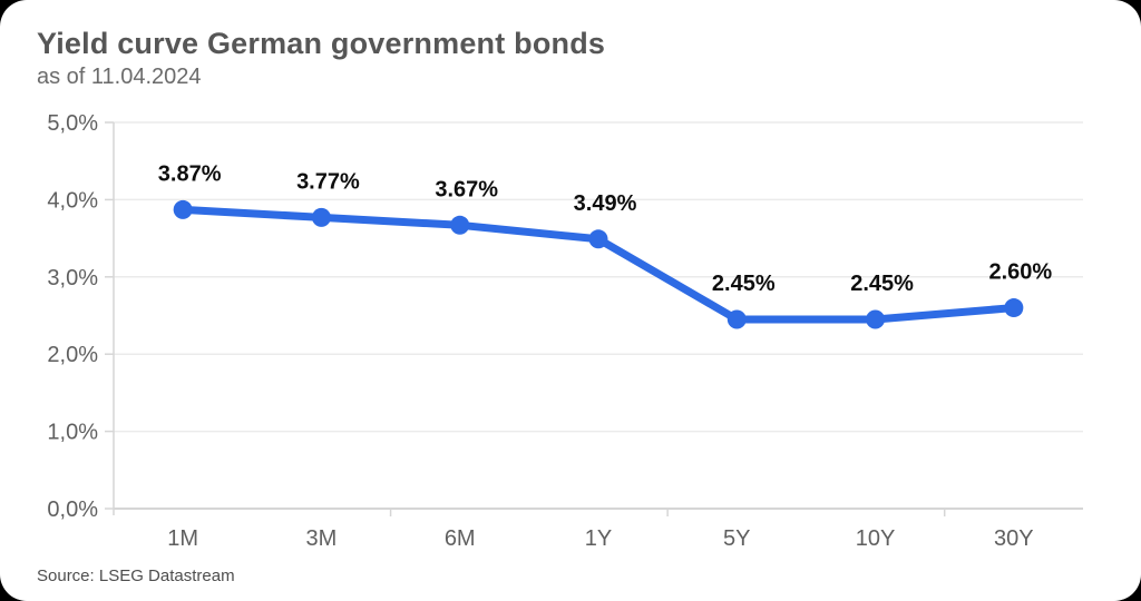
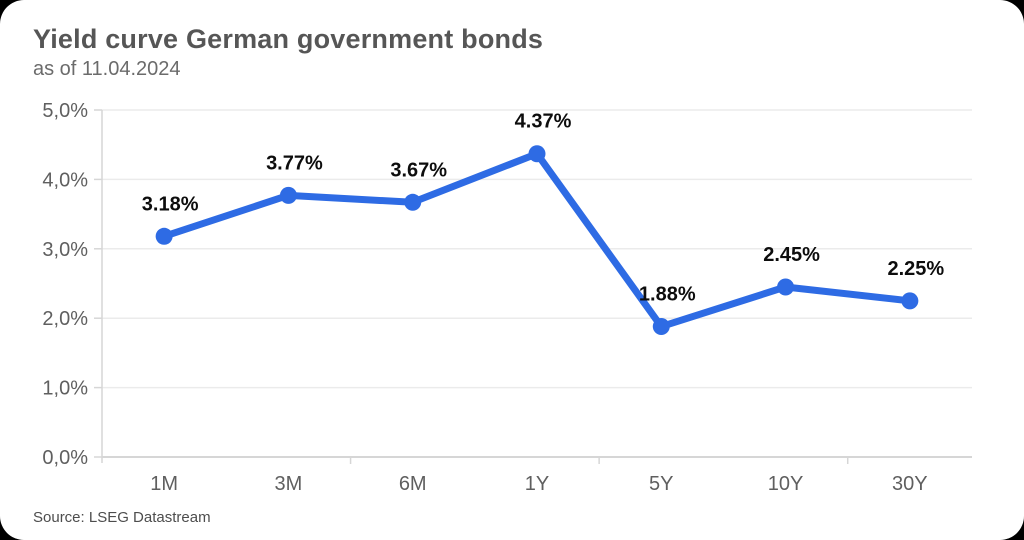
1M: 3.87% -> 3.18%
1Y: 3.49% -> 4.37%
5Y: 2.45% -> 1.88%
30Y: 2.60% -> 2.25%
